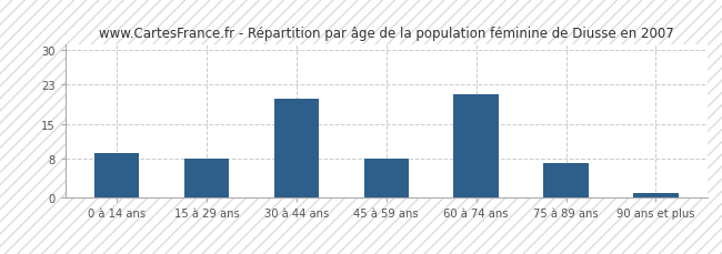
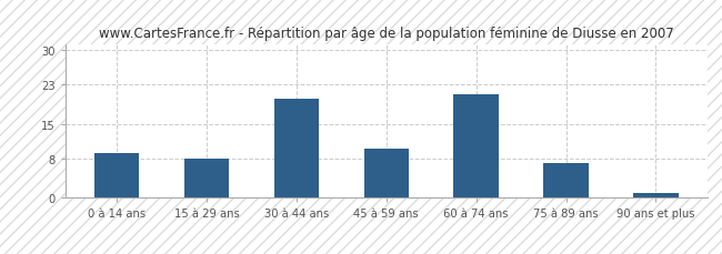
45 à 59 ans: 8 -> 10
